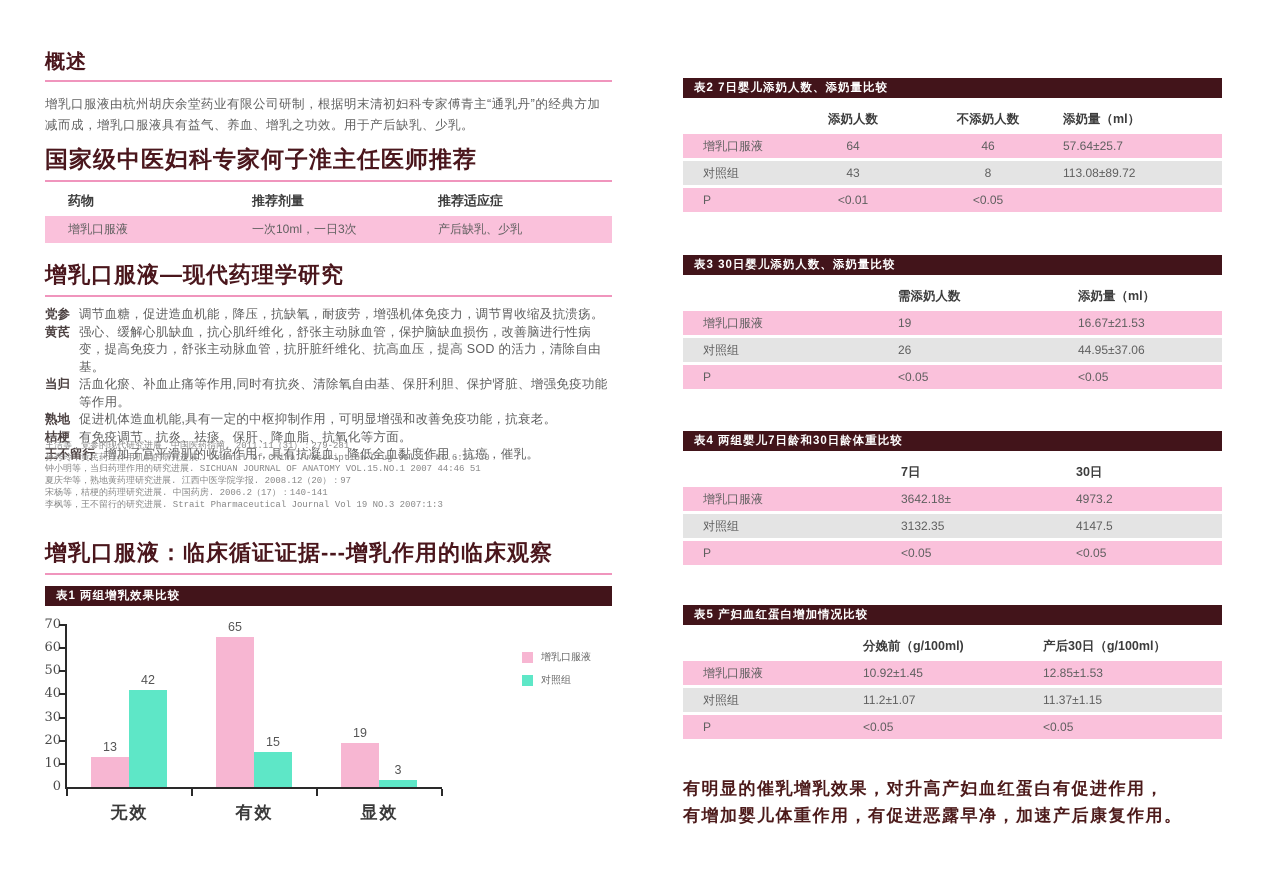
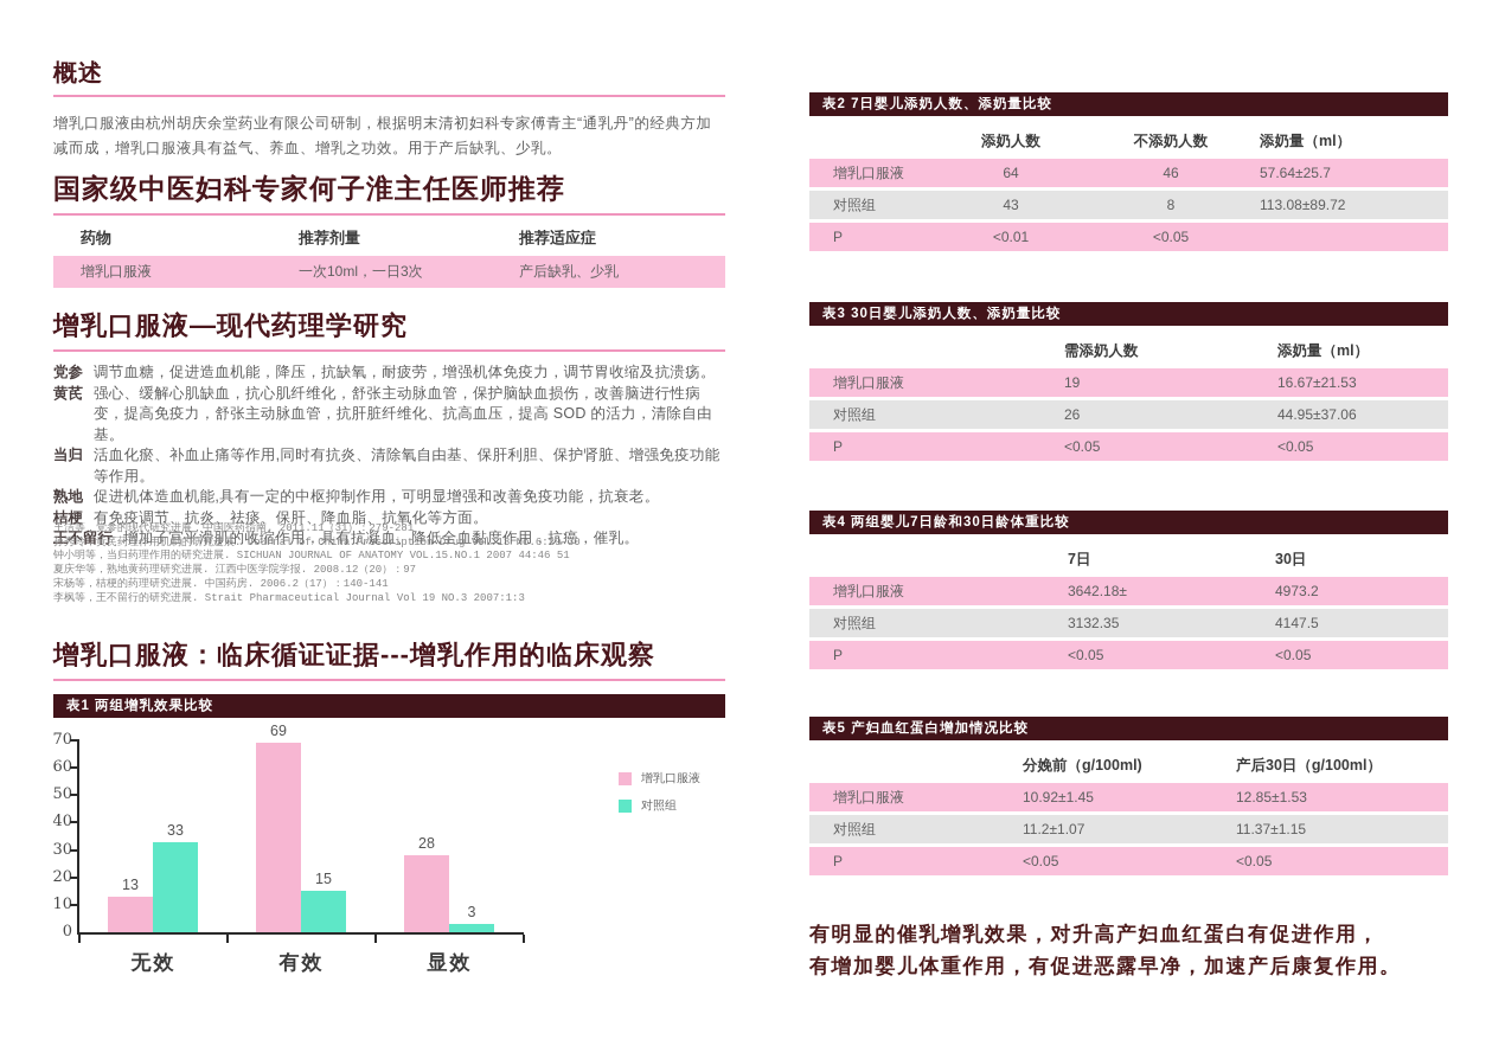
对照组/无效: 42 -> 33
增乳口服液/有效: 65 -> 69
增乳口服液/显效: 19 -> 28
